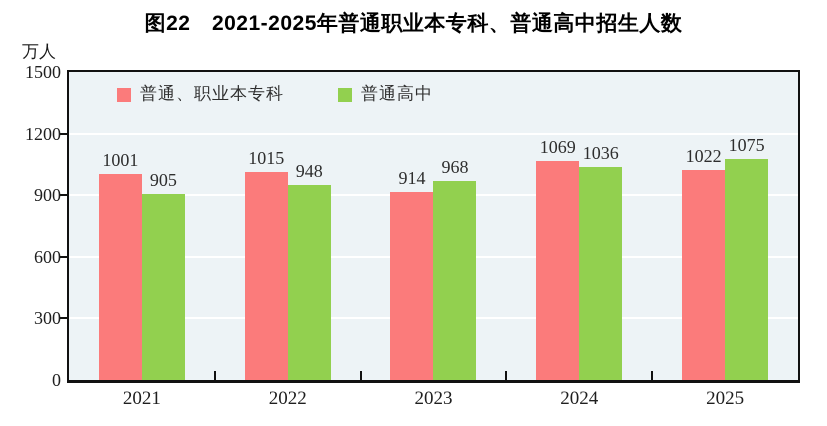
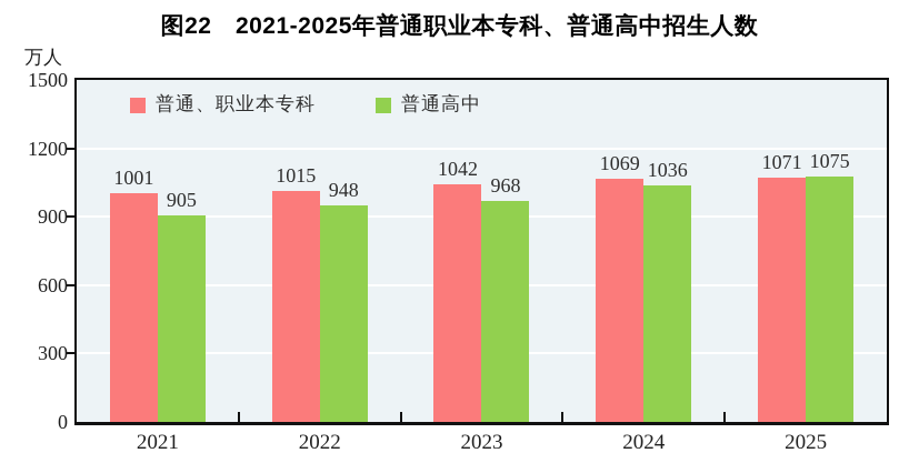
普通、职业本专科/2023: 914 -> 1042
普通、职业本专科/2025: 1022 -> 1071
